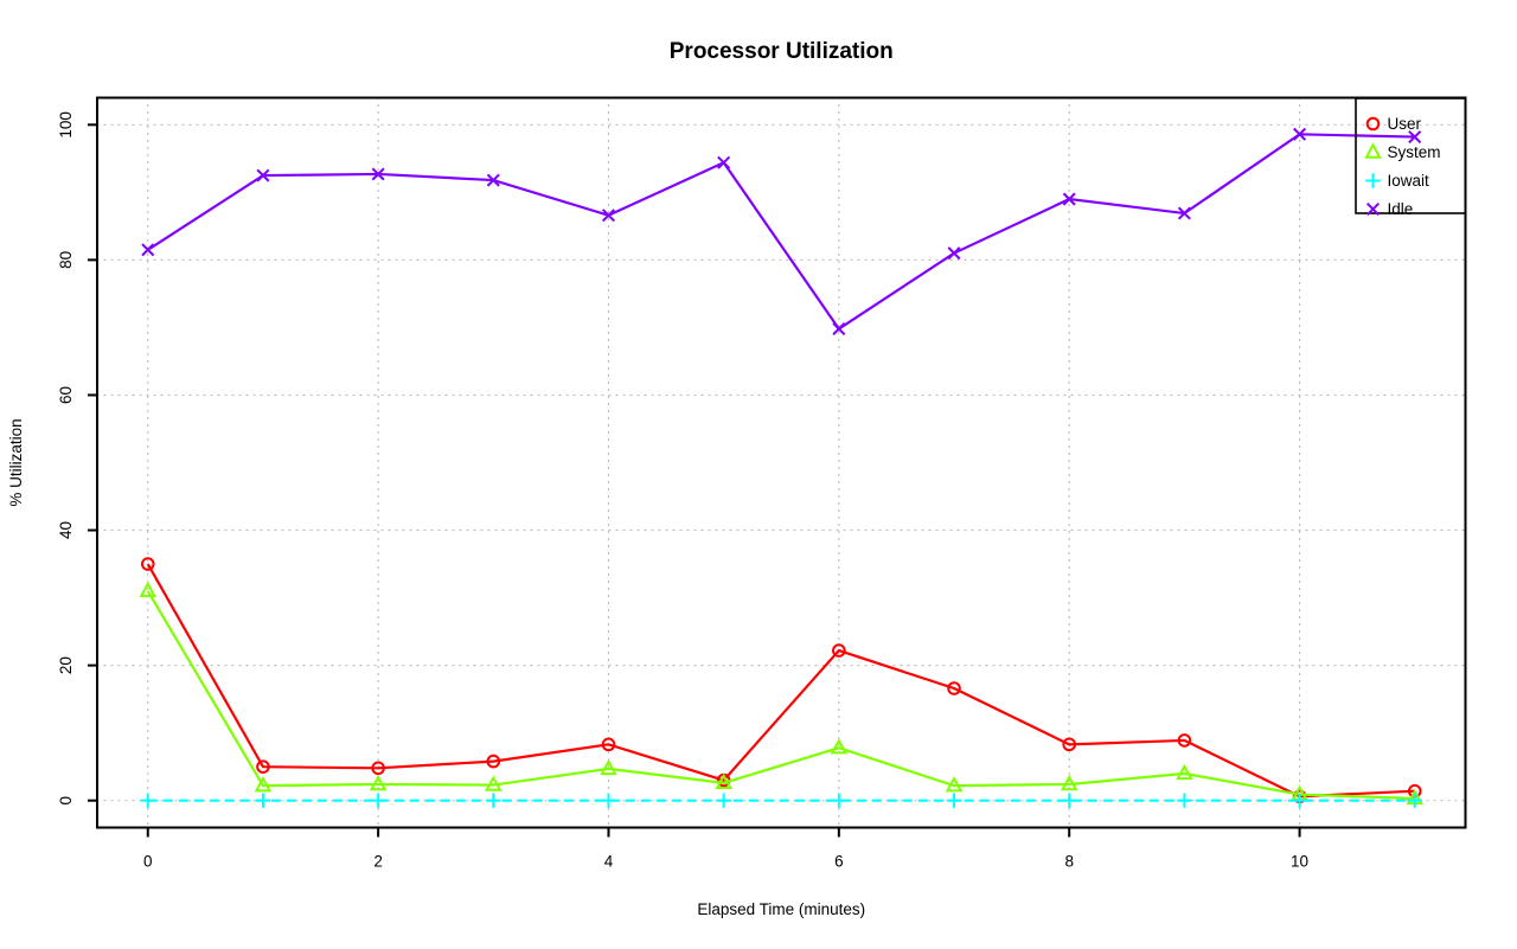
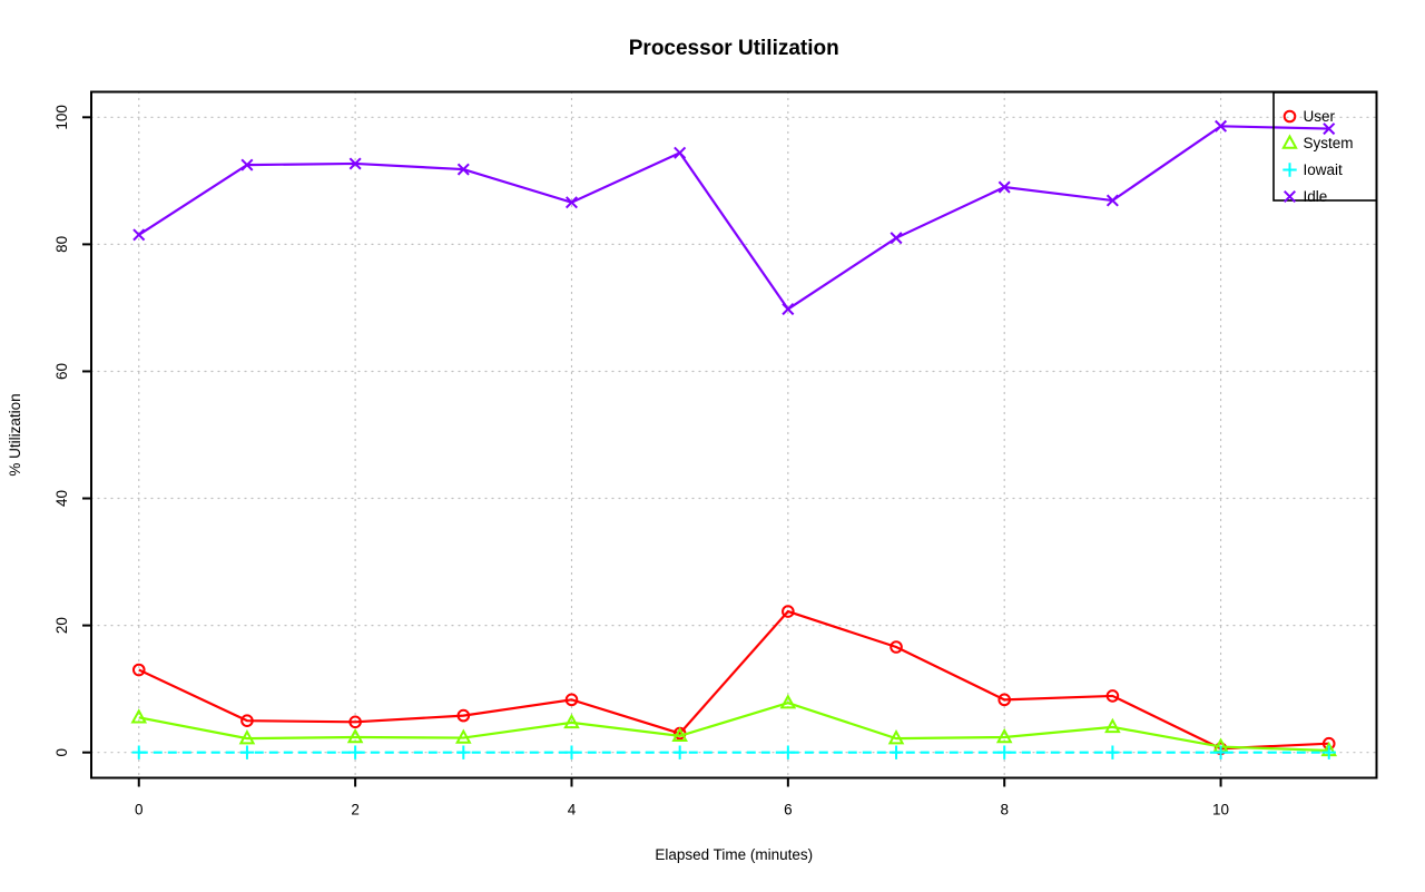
User/0: 35 -> 13
System/0: 31 -> 6
